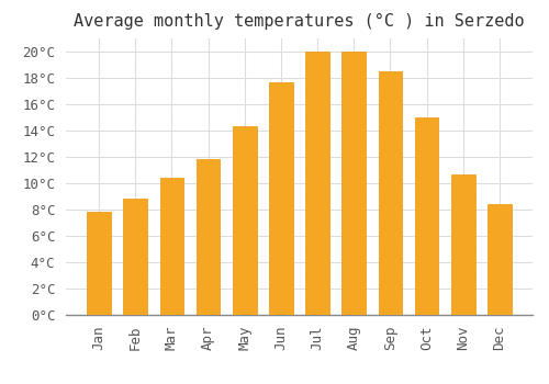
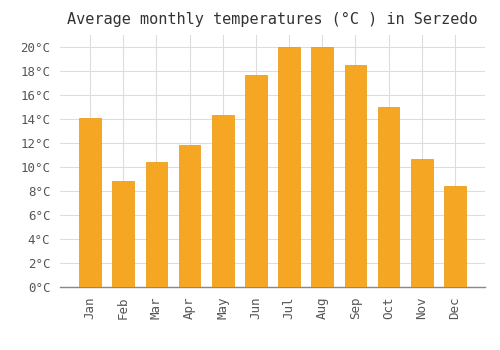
Jan: 7.8°C -> 14.1°C
